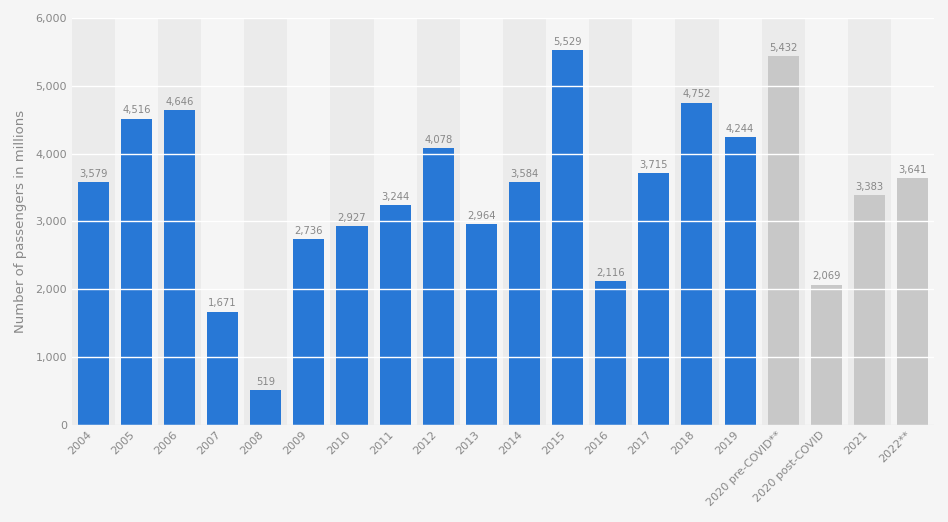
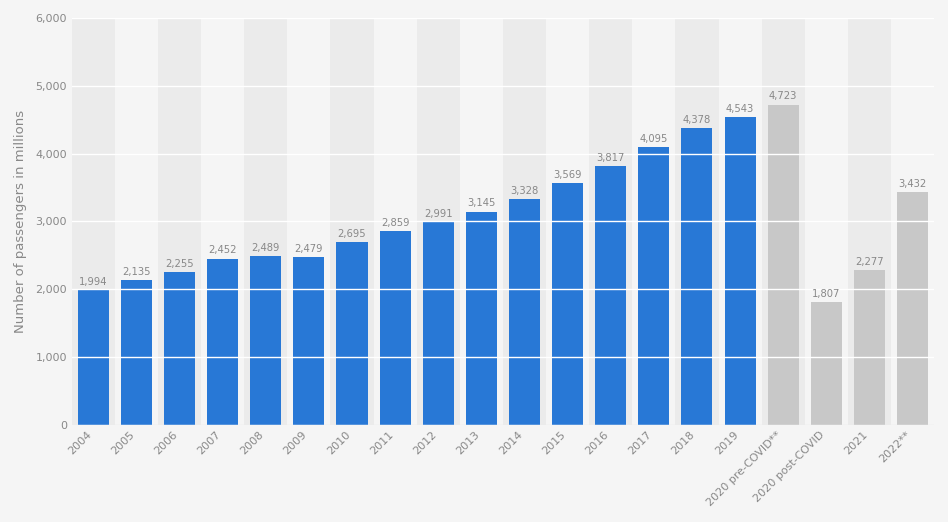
2004: 3,579 -> 1,994
2005: 4,516 -> 2,135
2006: 4,646 -> 2,255
2007: 1,671 -> 2,452
2008: 519 -> 2,489
2009: 2,736 -> 2,479
2010: 2,927 -> 2,695
2011: 3,244 -> 2,859
2012: 4,078 -> 2,991
2013: 2,964 -> 3,145
2014: 3,584 -> 3,328
2015: 5,529 -> 3,569
2016: 2,116 -> 3,817
2017: 3,715 -> 4,095
2018: 4,752 -> 4,378
2019: 4,244 -> 4,543
2020 pre-COVID**: 5,432 -> 4,723
2020 post-COVID: 2,069 -> 1,807
2021: 3,383 -> 2,277
2022**: 3,641 -> 3,432
